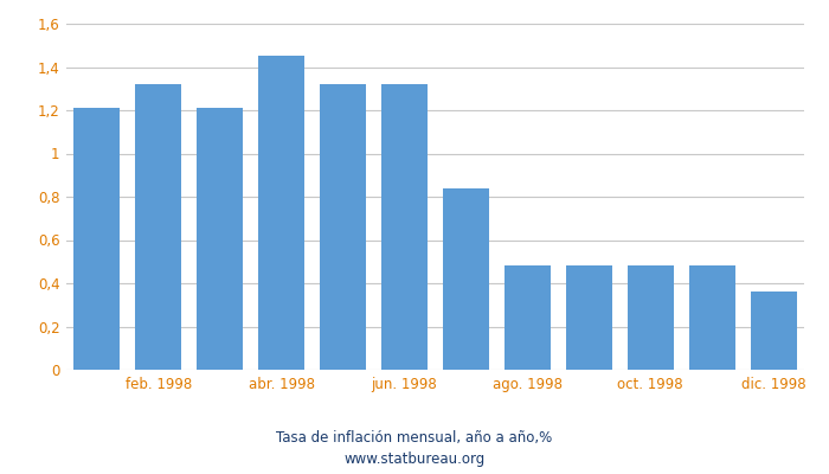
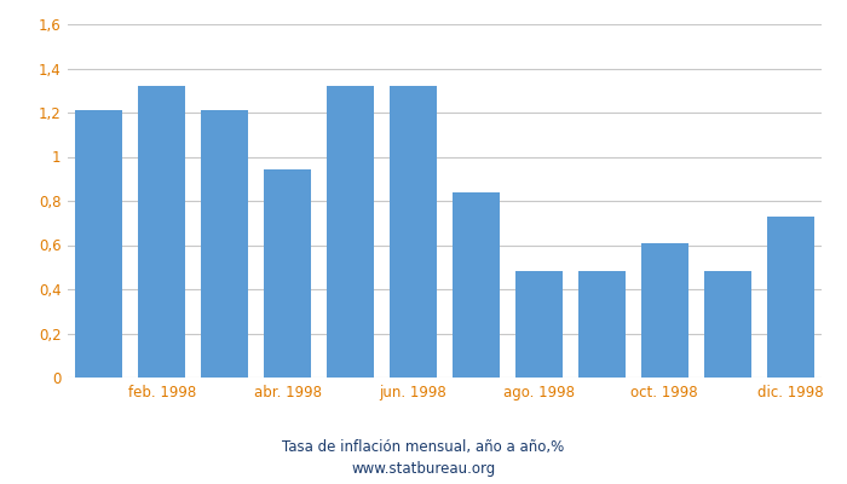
abr. 1998: 1,45 -> 0,94
oct. 1998: 0,48 -> 0,61
dic. 1998: 0,36 -> 0,73
